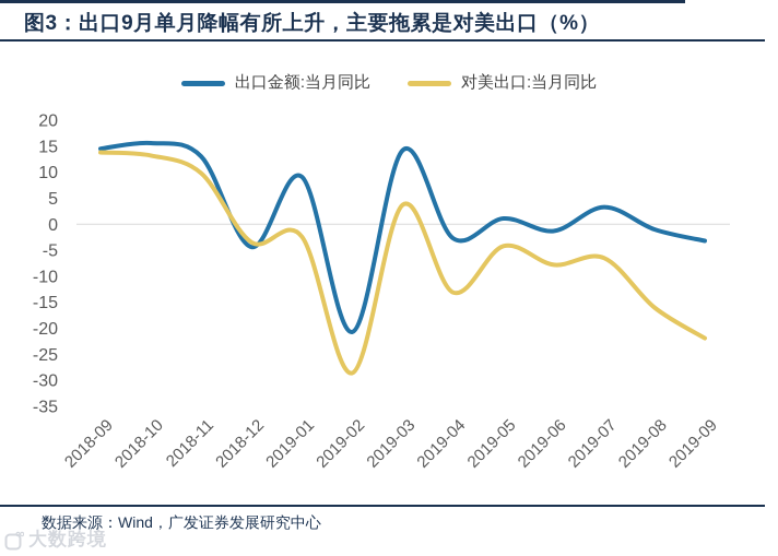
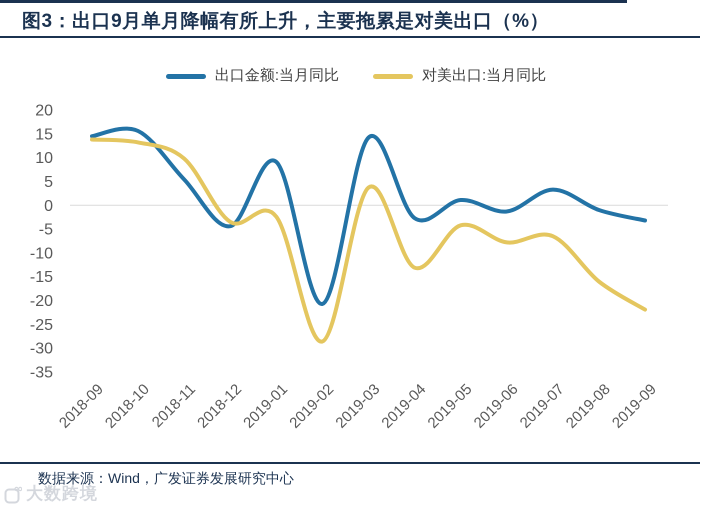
出口金额:当月同比/2018-11: 13 -> 5
